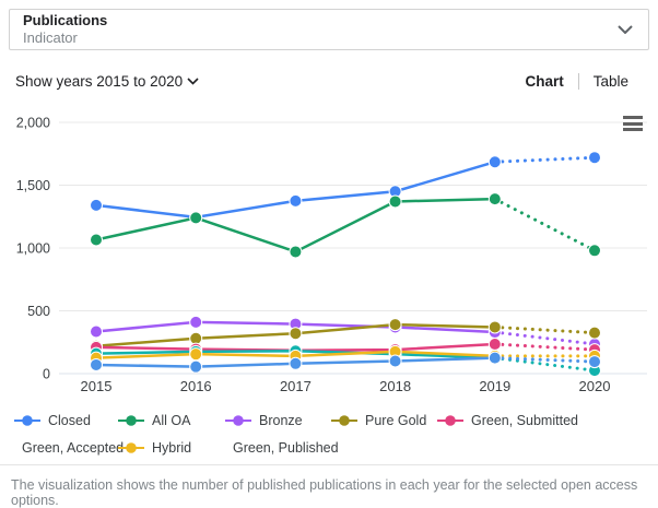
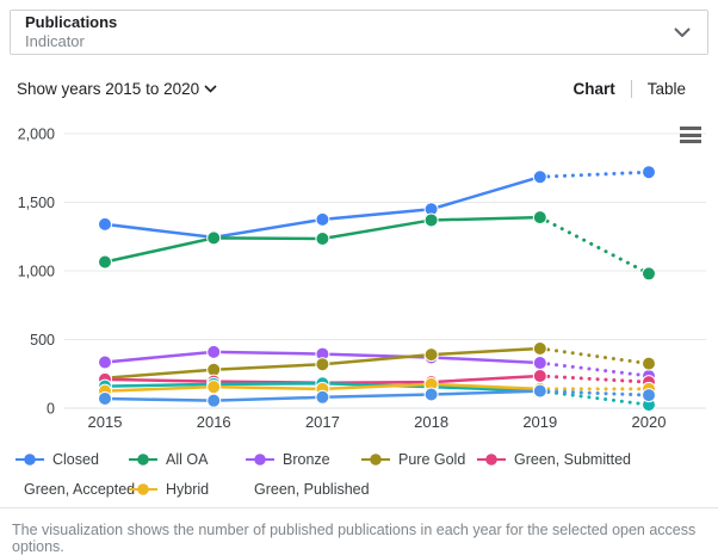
All OA/2017: 970 -> 1240
Pure Gold/2019: 370 -> 440
